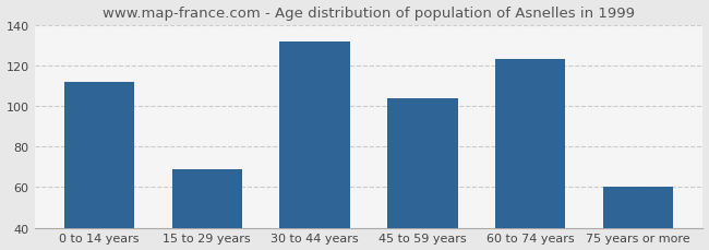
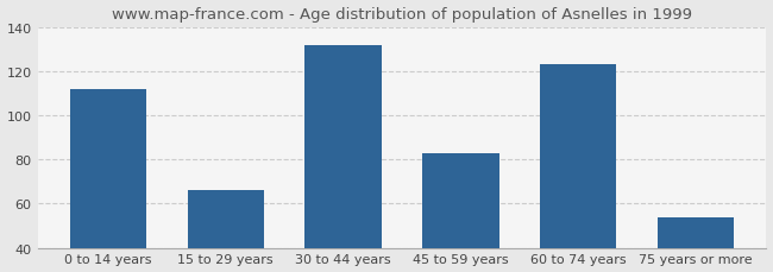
15 to 29 years: 69 -> 66
45 to 59 years: 104 -> 83
75 years or more: 60 -> 54
